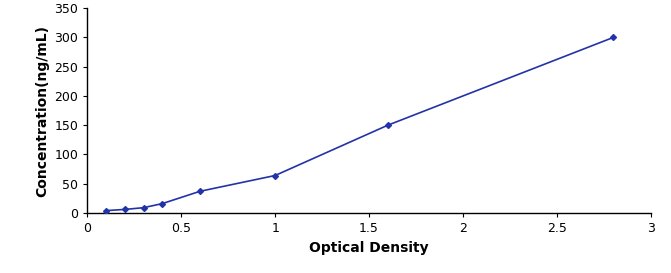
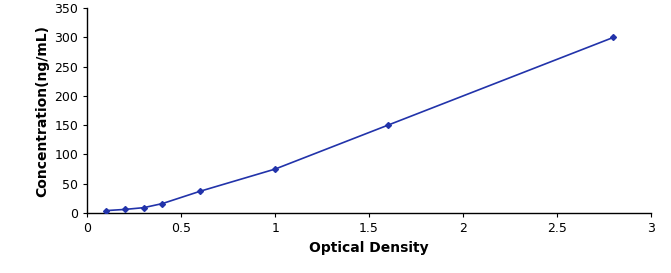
1: 64 -> 75
